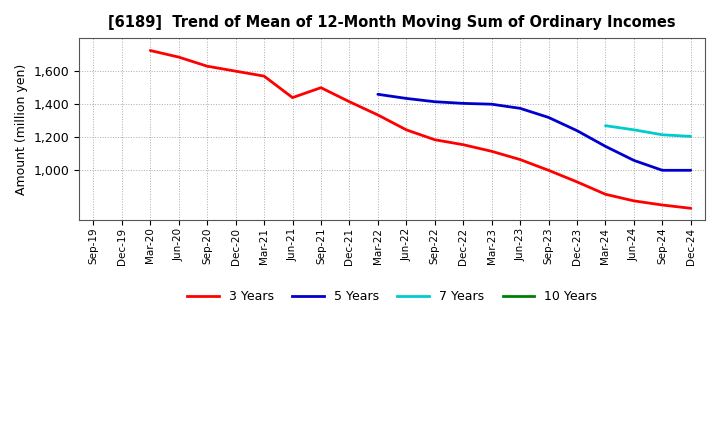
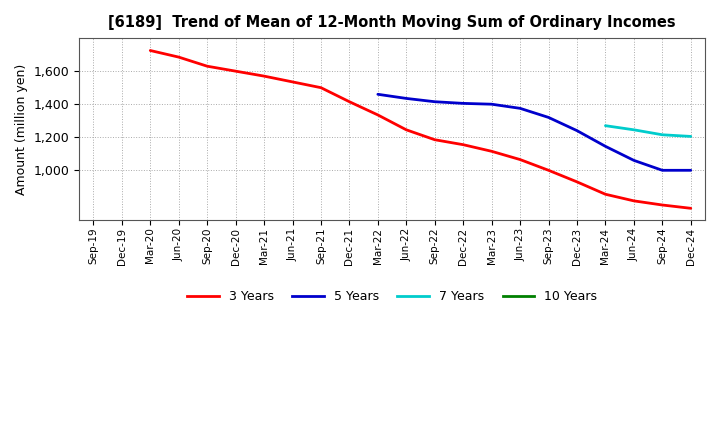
3 Years/Jun-21: 1,440 -> 1,540
